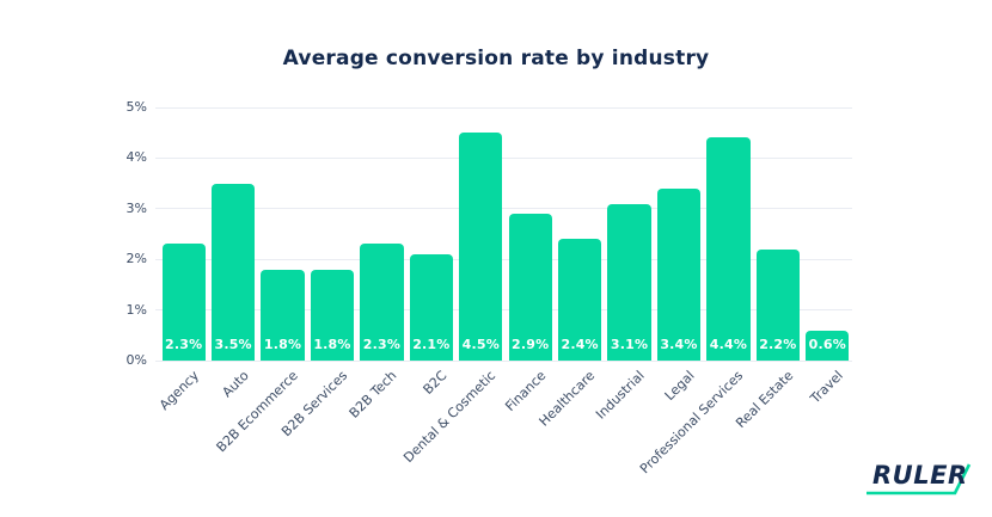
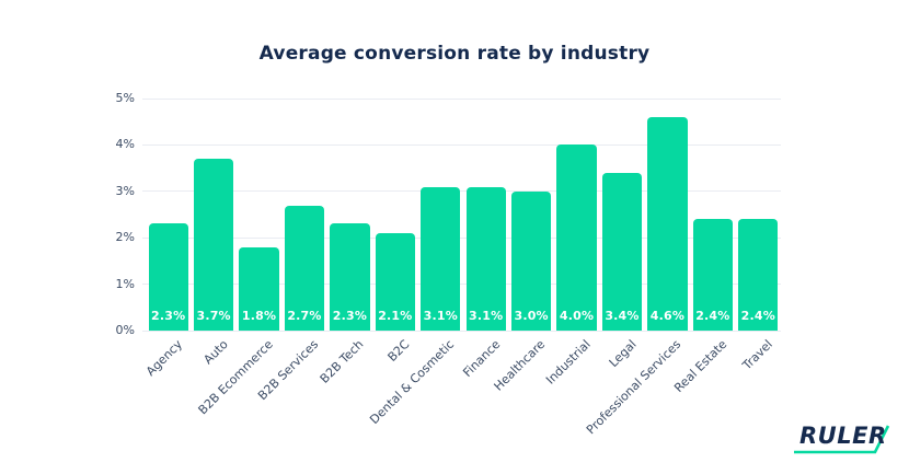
Auto: 3.5% -> 3.7%
B2B Services: 1.8% -> 2.7%
Dental & Cosmetic: 4.5% -> 3.1%
Finance: 2.9% -> 3.1%
Healthcare: 2.4% -> 3.0%
Industrial: 3.1% -> 4.0%
Professional Services: 4.4% -> 4.6%
Real Estate: 2.2% -> 2.4%
Travel: 0.6% -> 2.4%
